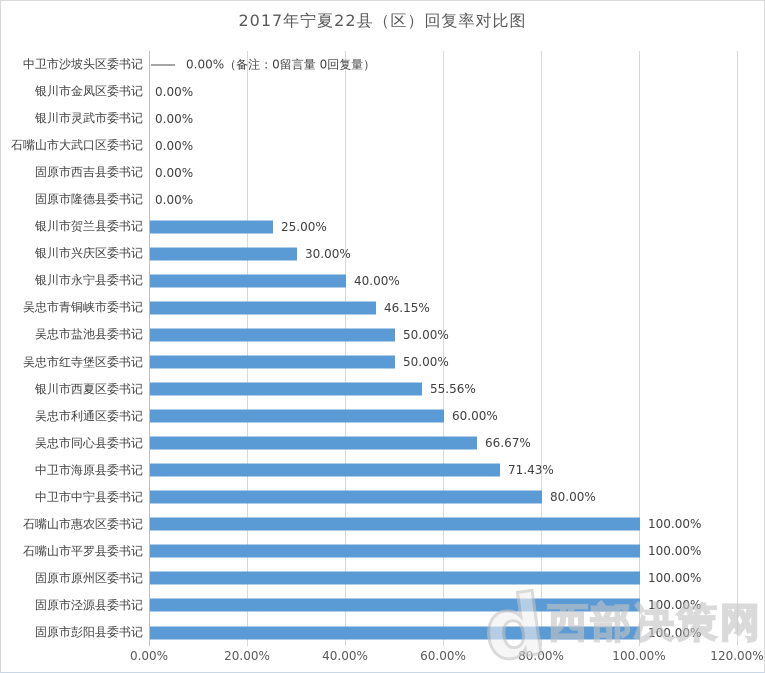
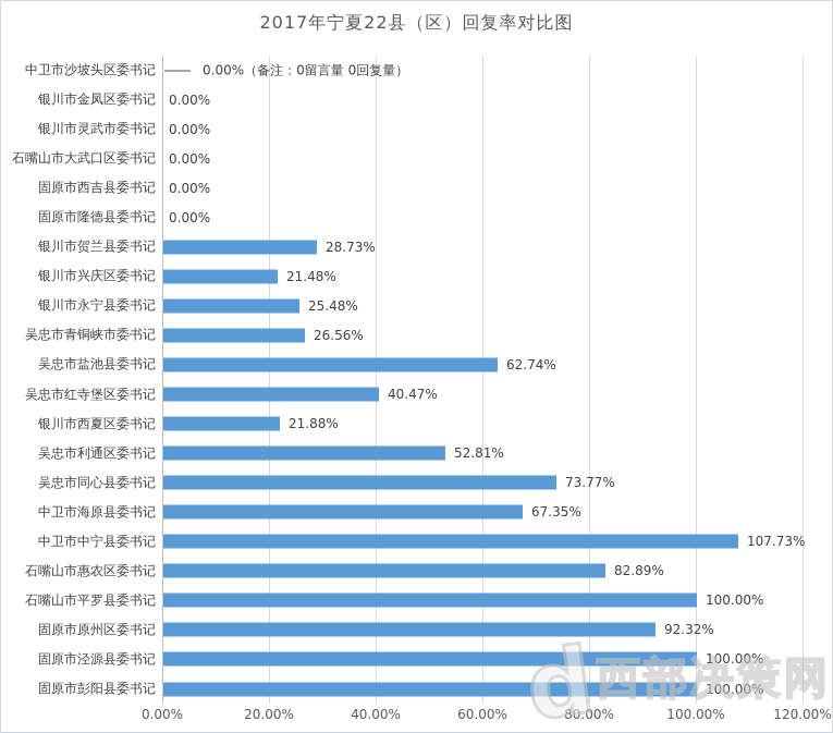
银川市贺兰县委书记: 25.00% -> 28.73%
银川市兴庆区委书记: 30.00% -> 21.48%
银川市永宁县委书记: 40.00% -> 25.48%
吴忠市青铜峡市委书记: 46.15% -> 26.56%
吴忠市盐池县委书记: 50.00% -> 62.74%
吴忠市红寺堡区委书记: 50.00% -> 40.47%
银川市西夏区委书记: 55.56% -> 21.88%
吴忠市利通区委书记: 60.00% -> 52.81%
吴忠市同心县委书记: 66.67% -> 73.77%
中卫市海原县委书记: 71.43% -> 67.35%
中卫市中宁县委书记: 80.00% -> 107.73%
石嘴山市惠农区委书记: 100.00% -> 82.89%
固原市原州区委书记: 100.00% -> 92.32%
